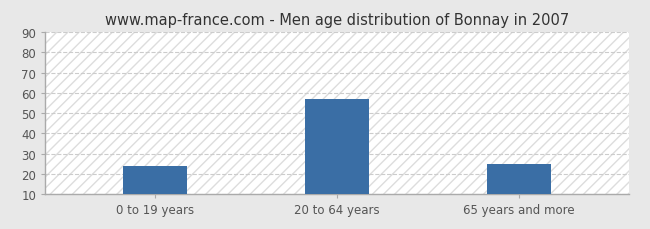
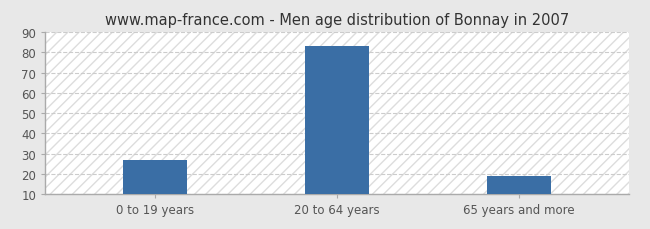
0 to 19 years: 24 -> 27
20 to 64 years: 57 -> 83
65 years and more: 25 -> 19
